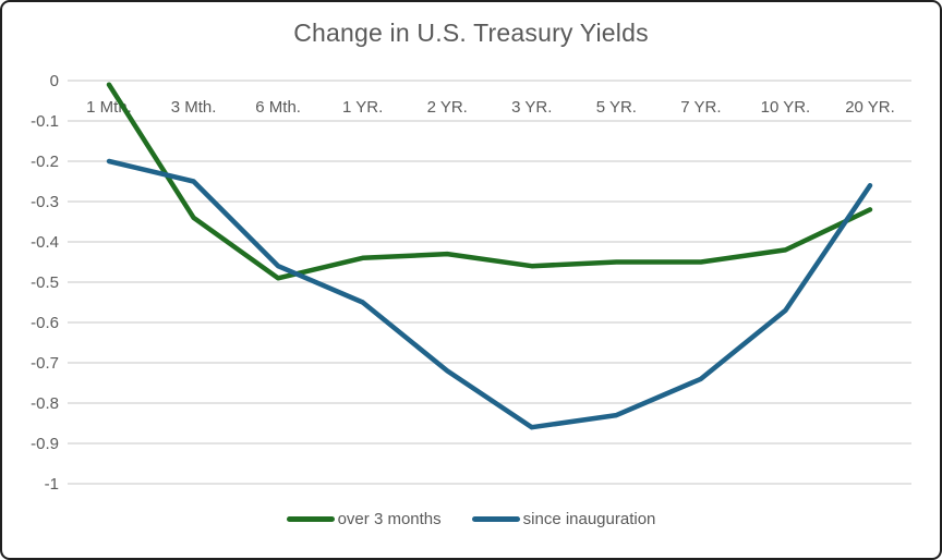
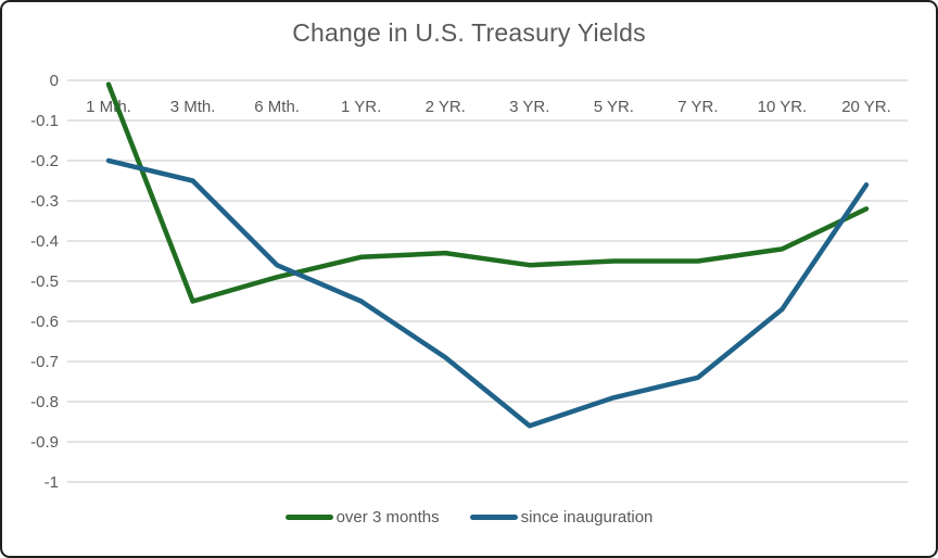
over 3 months/3 Mth.: -0.34 -> -0.55
since inauguration/2 YR.: -0.72 -> -0.69
since inauguration/5 YR.: -0.83 -> -0.79
